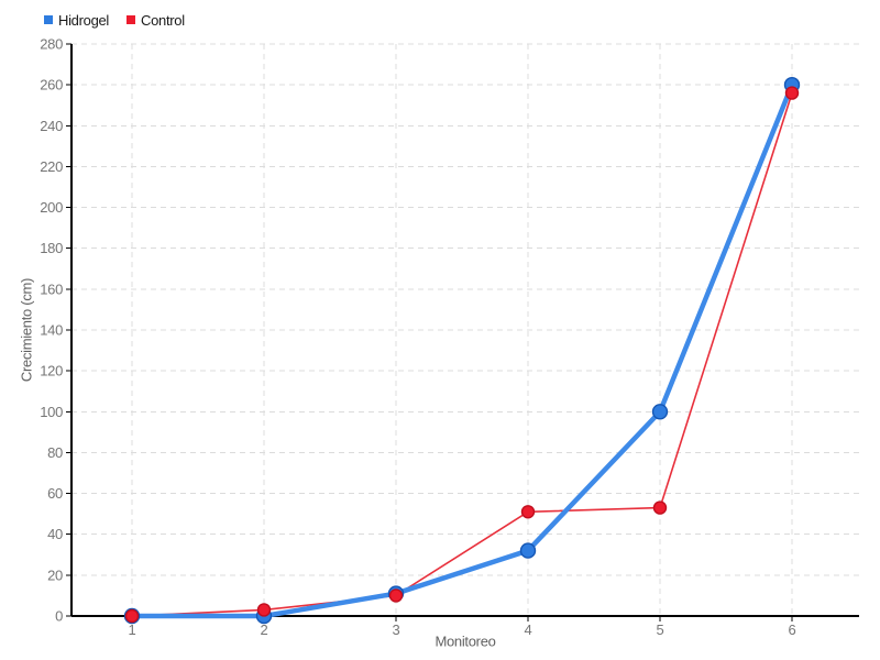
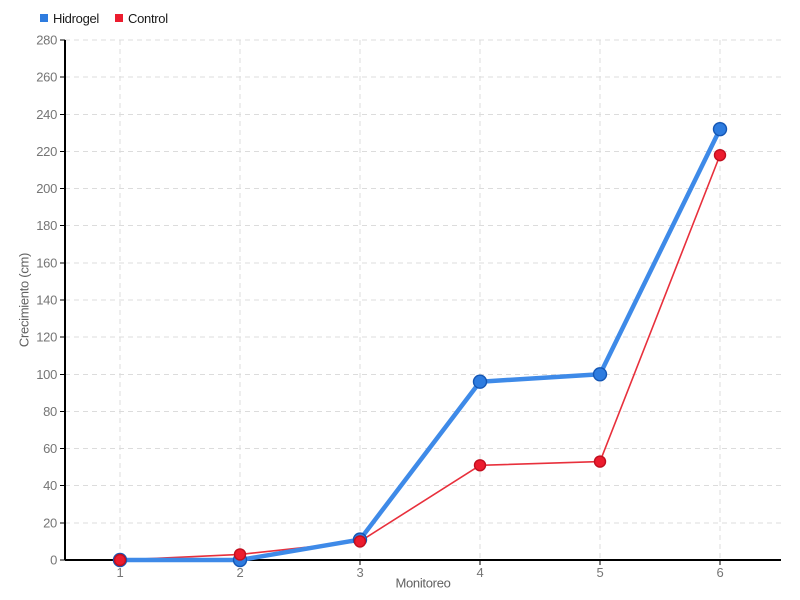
Hidrogel/4: 32 -> 96
Hidrogel/6: 260 -> 232
Control/6: 256 -> 218
